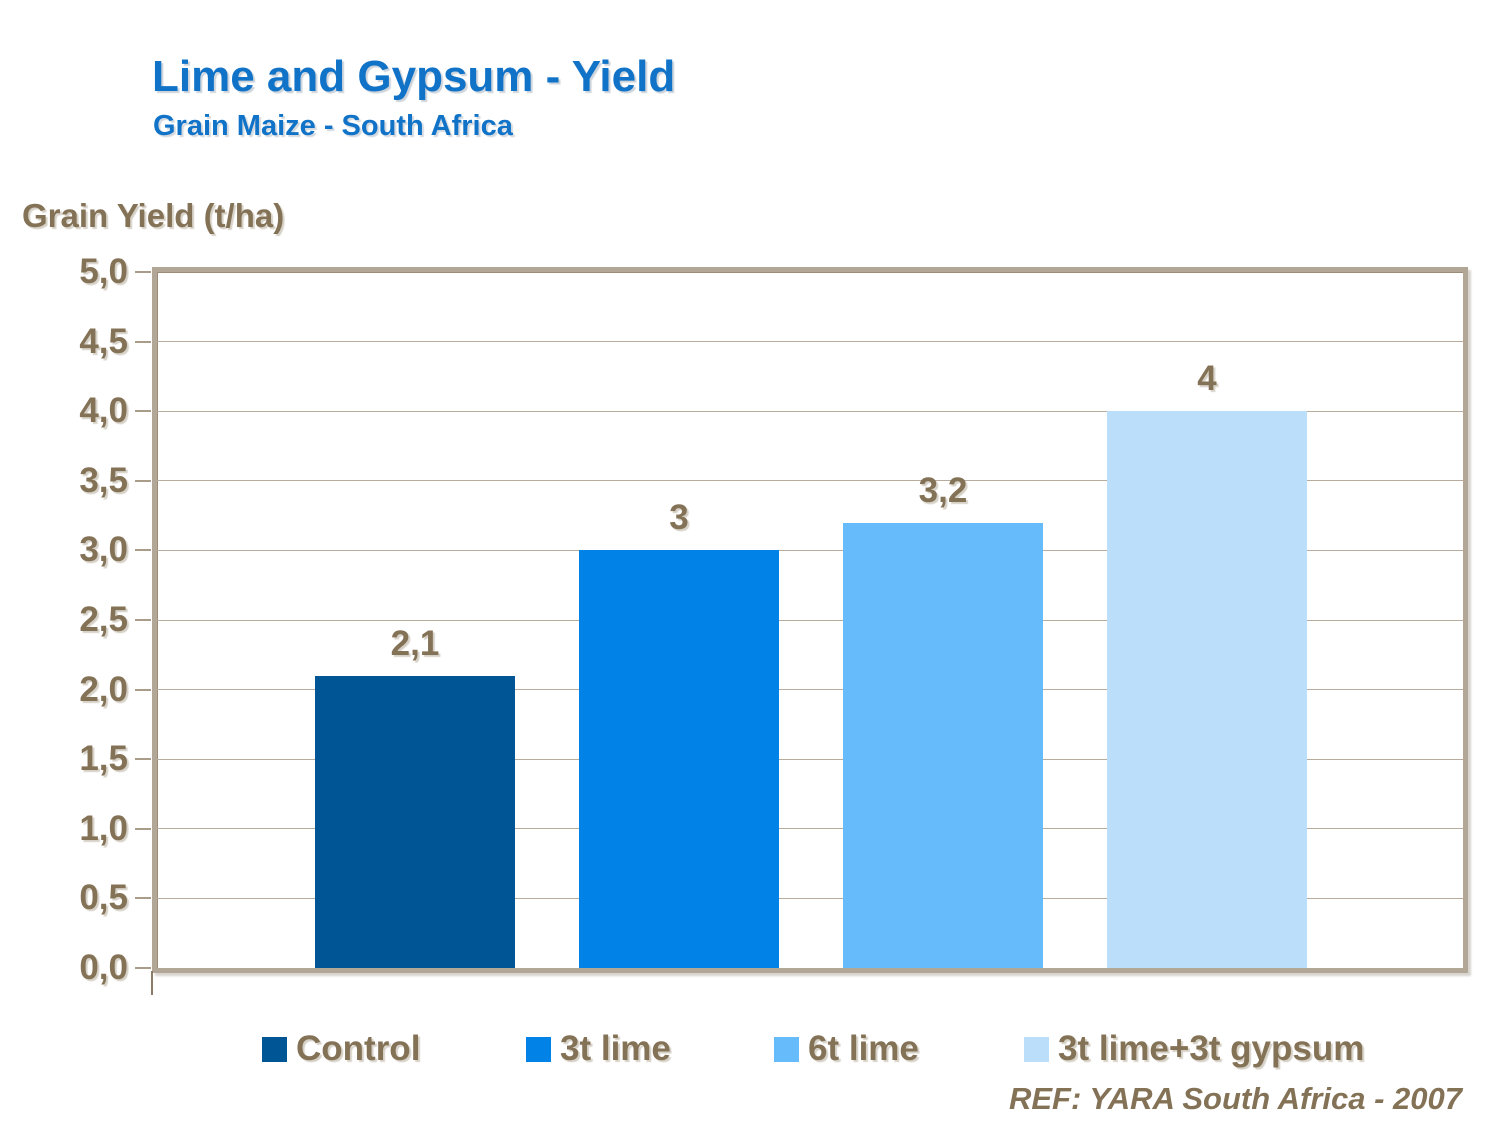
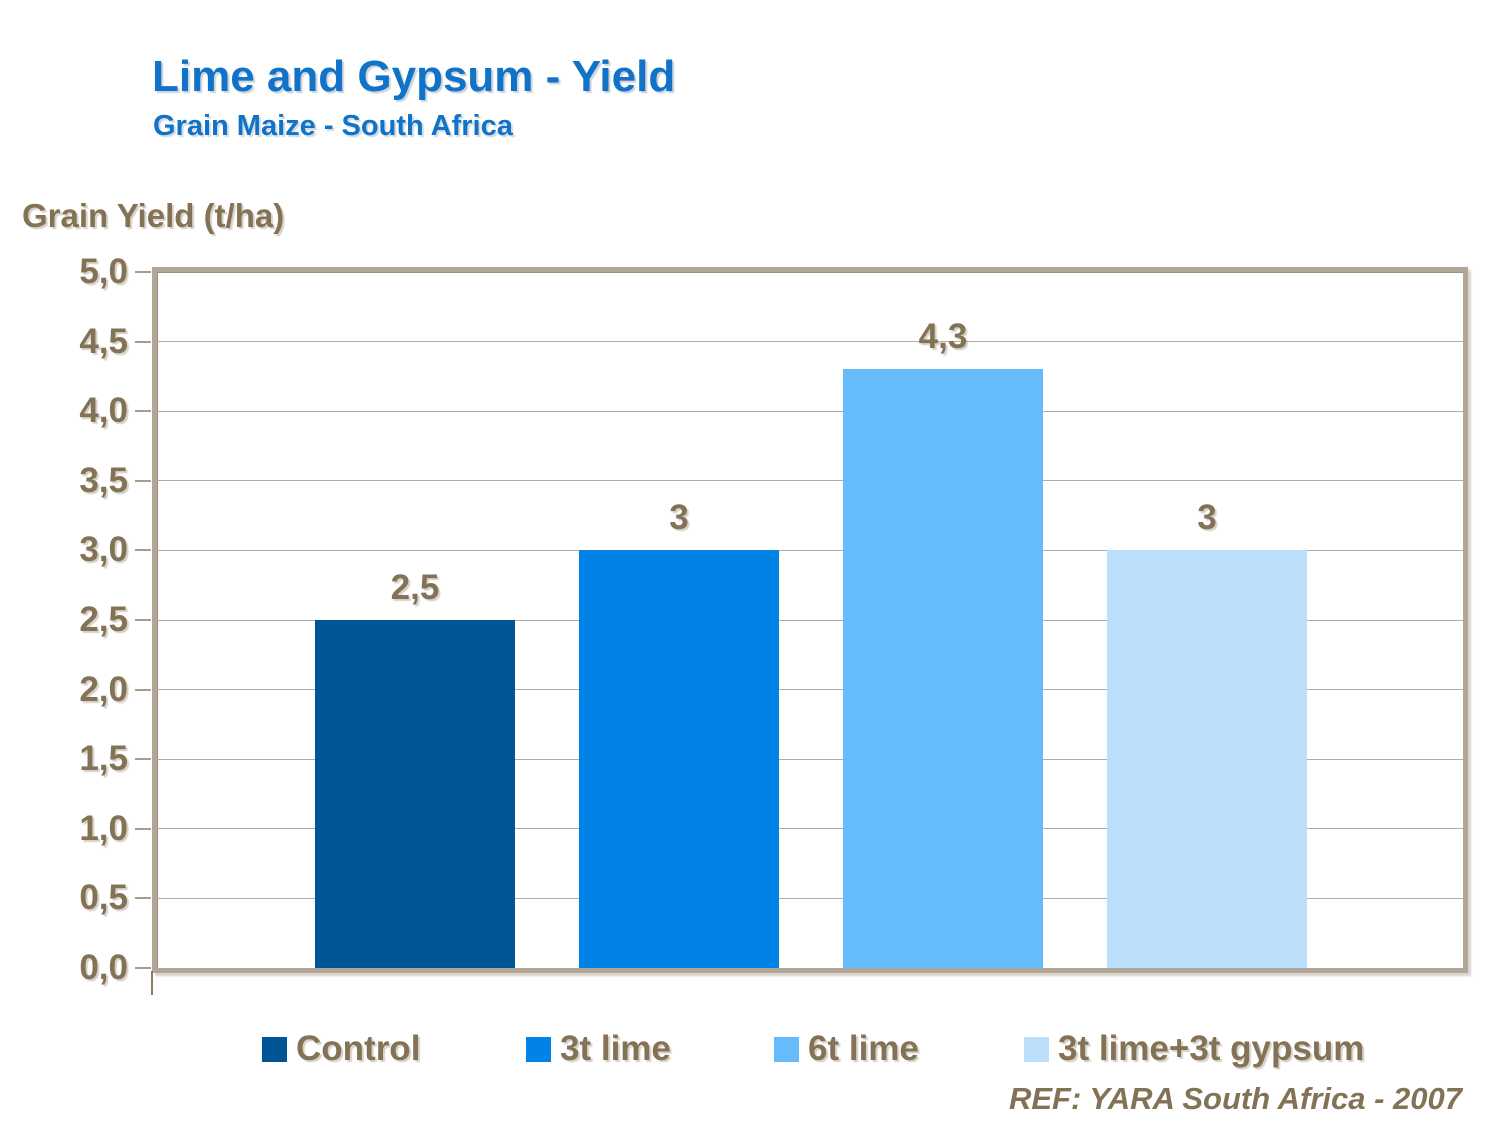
Control: 2,1 -> 2,5
6t lime: 3,2 -> 4,3
3t lime+3t gypsum: 4 -> 3
